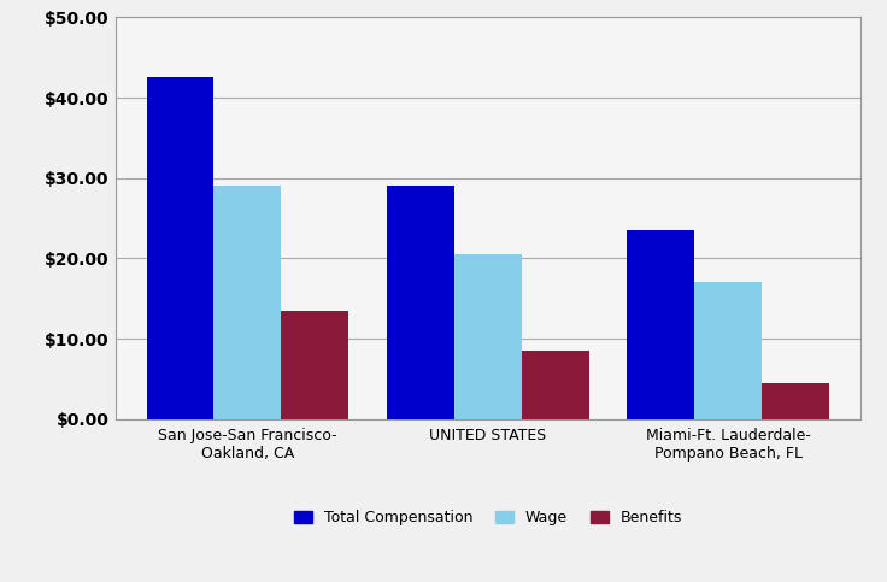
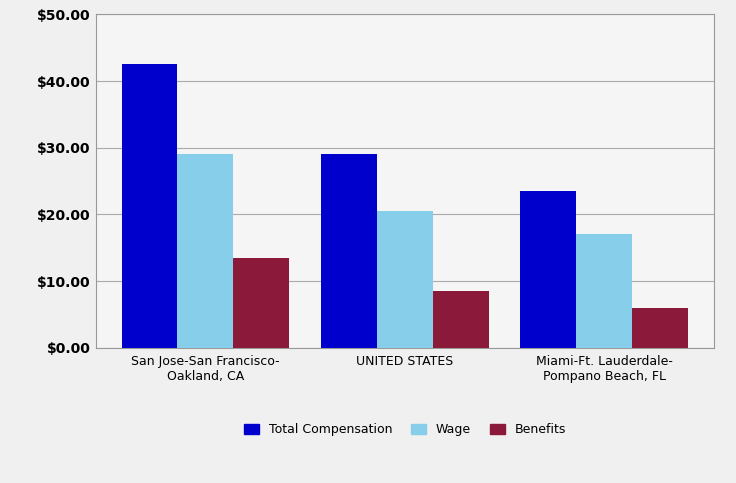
Benefits/Miami-Ft. Lauderdale- Pompano Beach, FL: $4.4 -> $6.0
